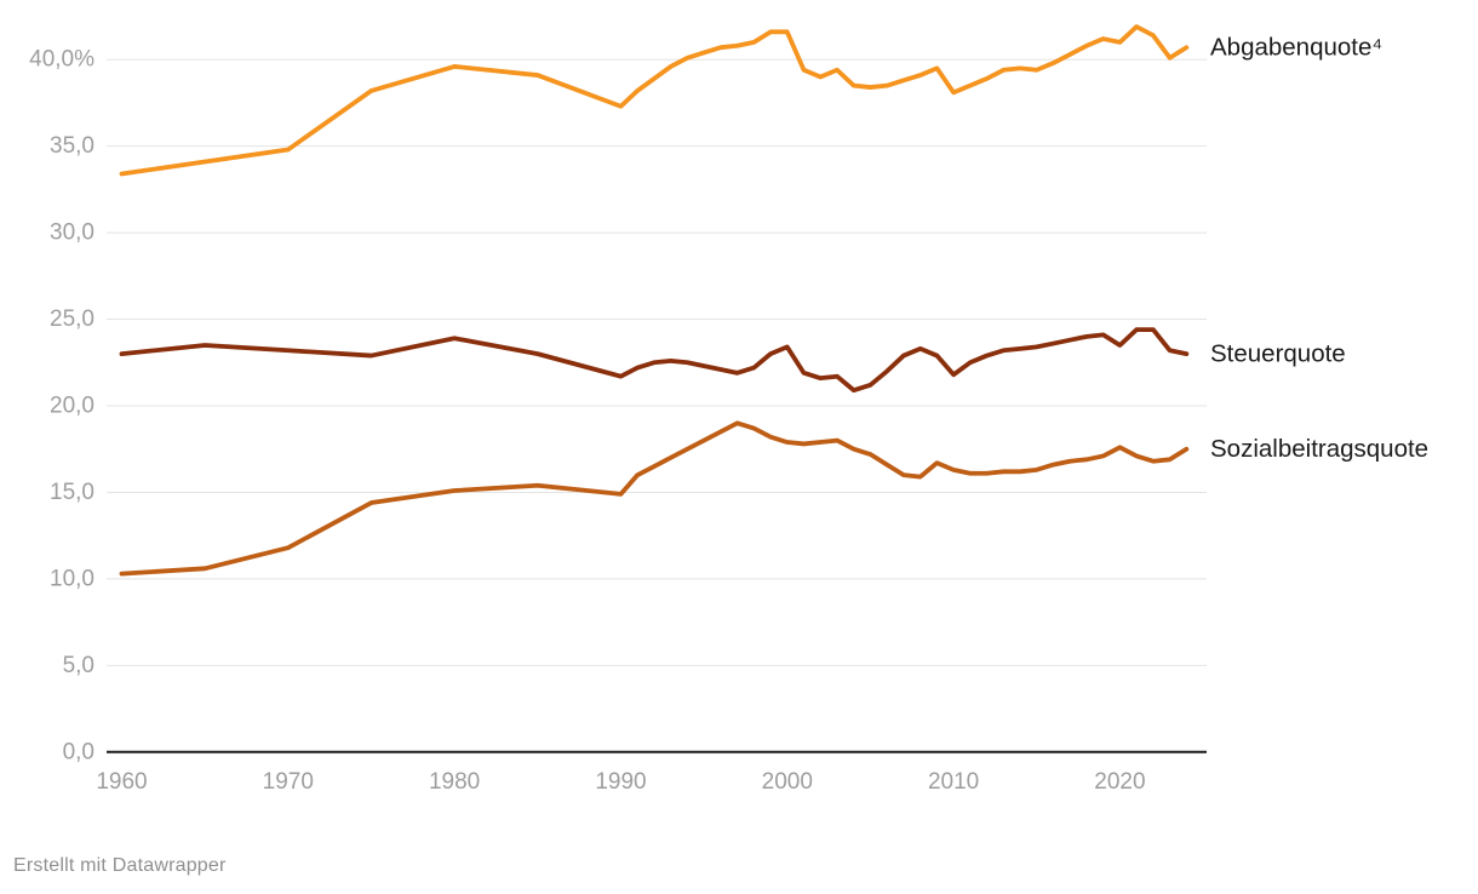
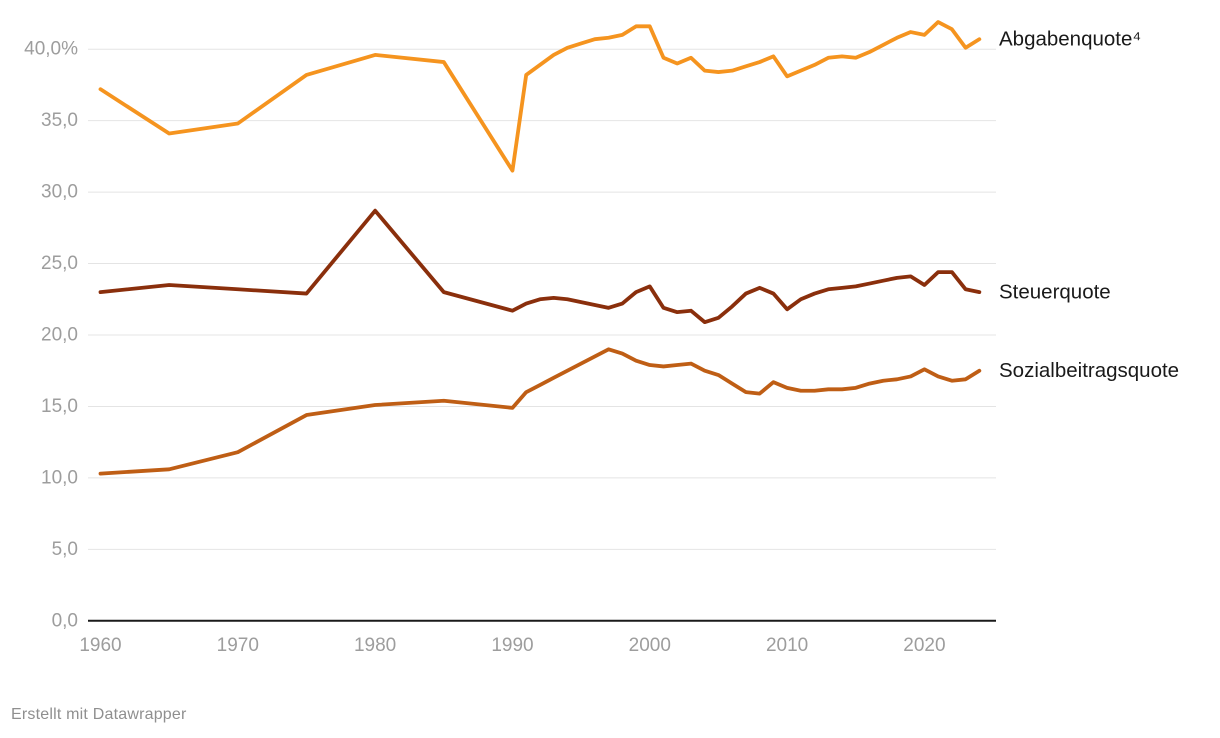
Abgabenquote⁴/1960: 33,4% -> 37,2%
Steuerquote/1980: 23,9% -> 28,7%
Abgabenquote⁴/1990: 37,3% -> 31,5%
